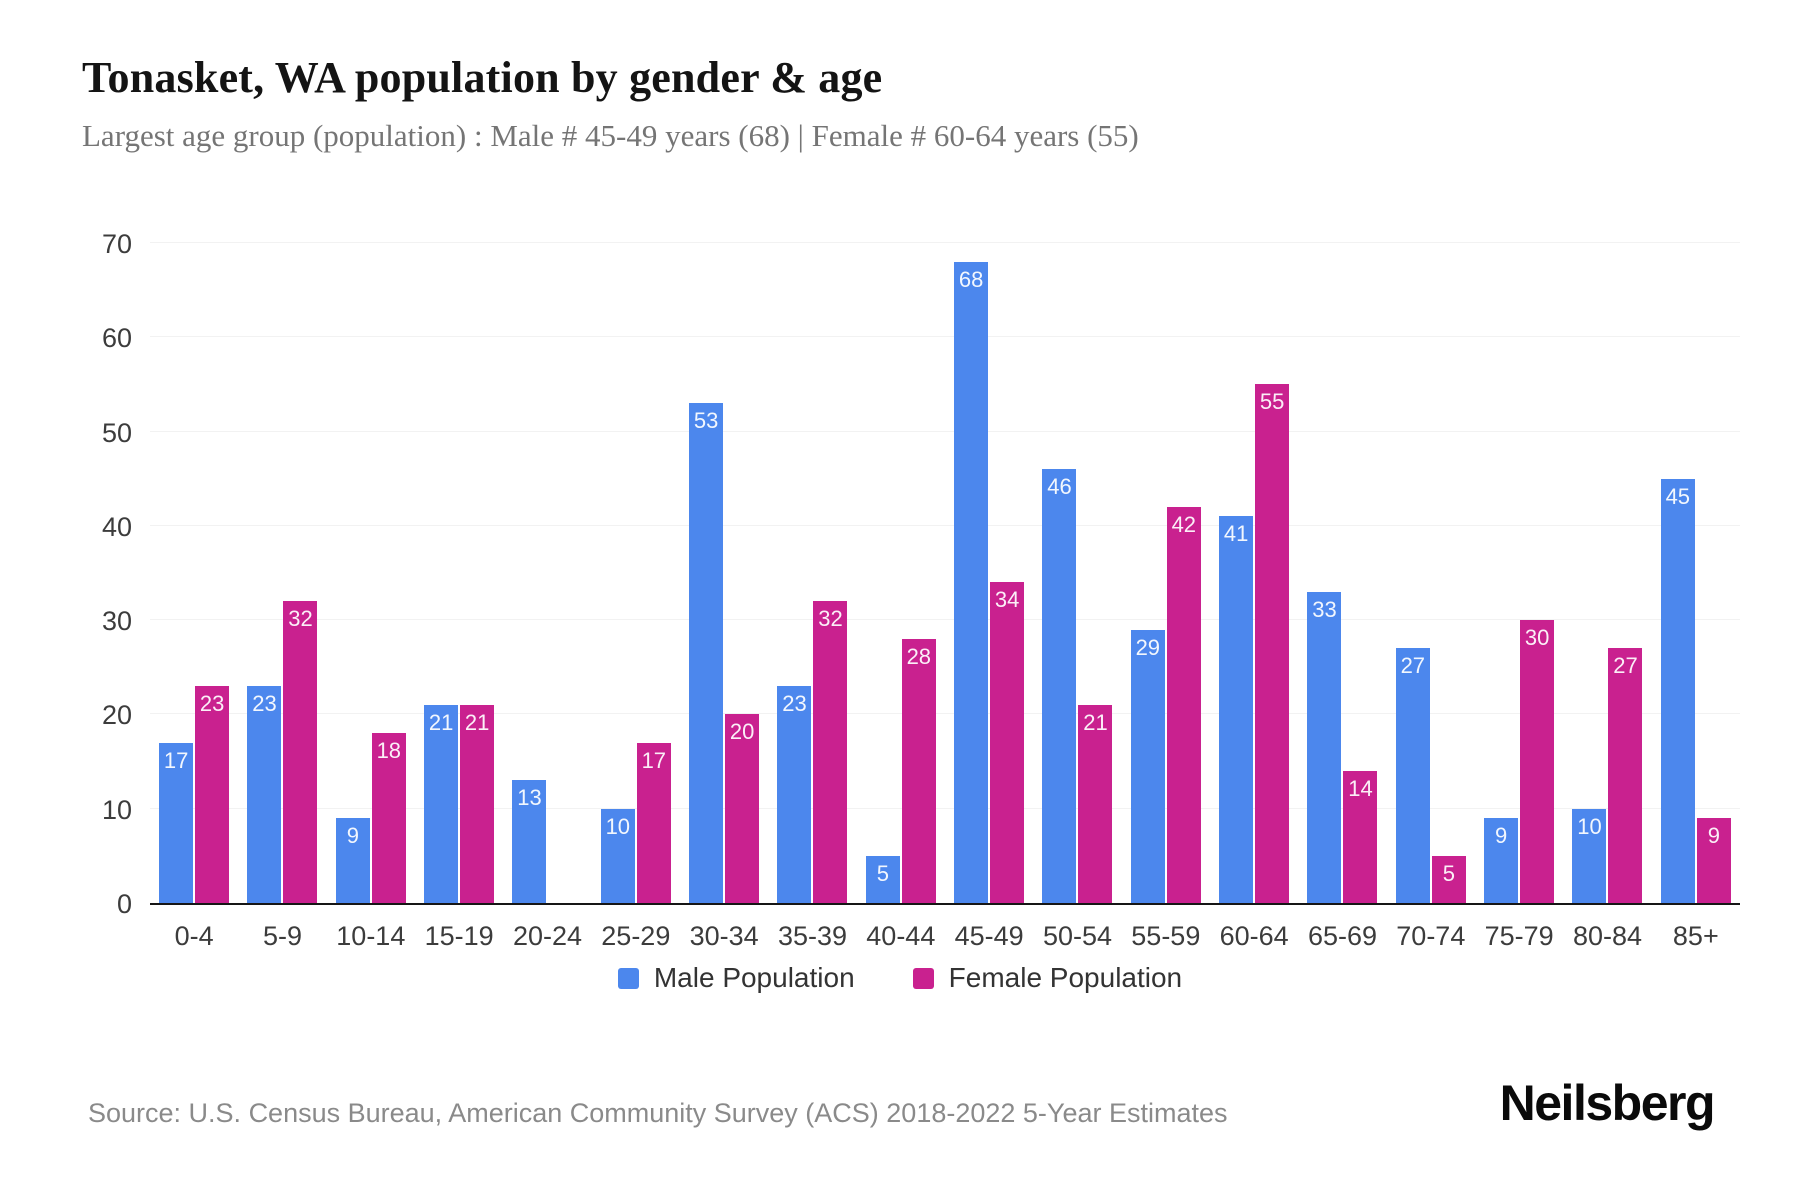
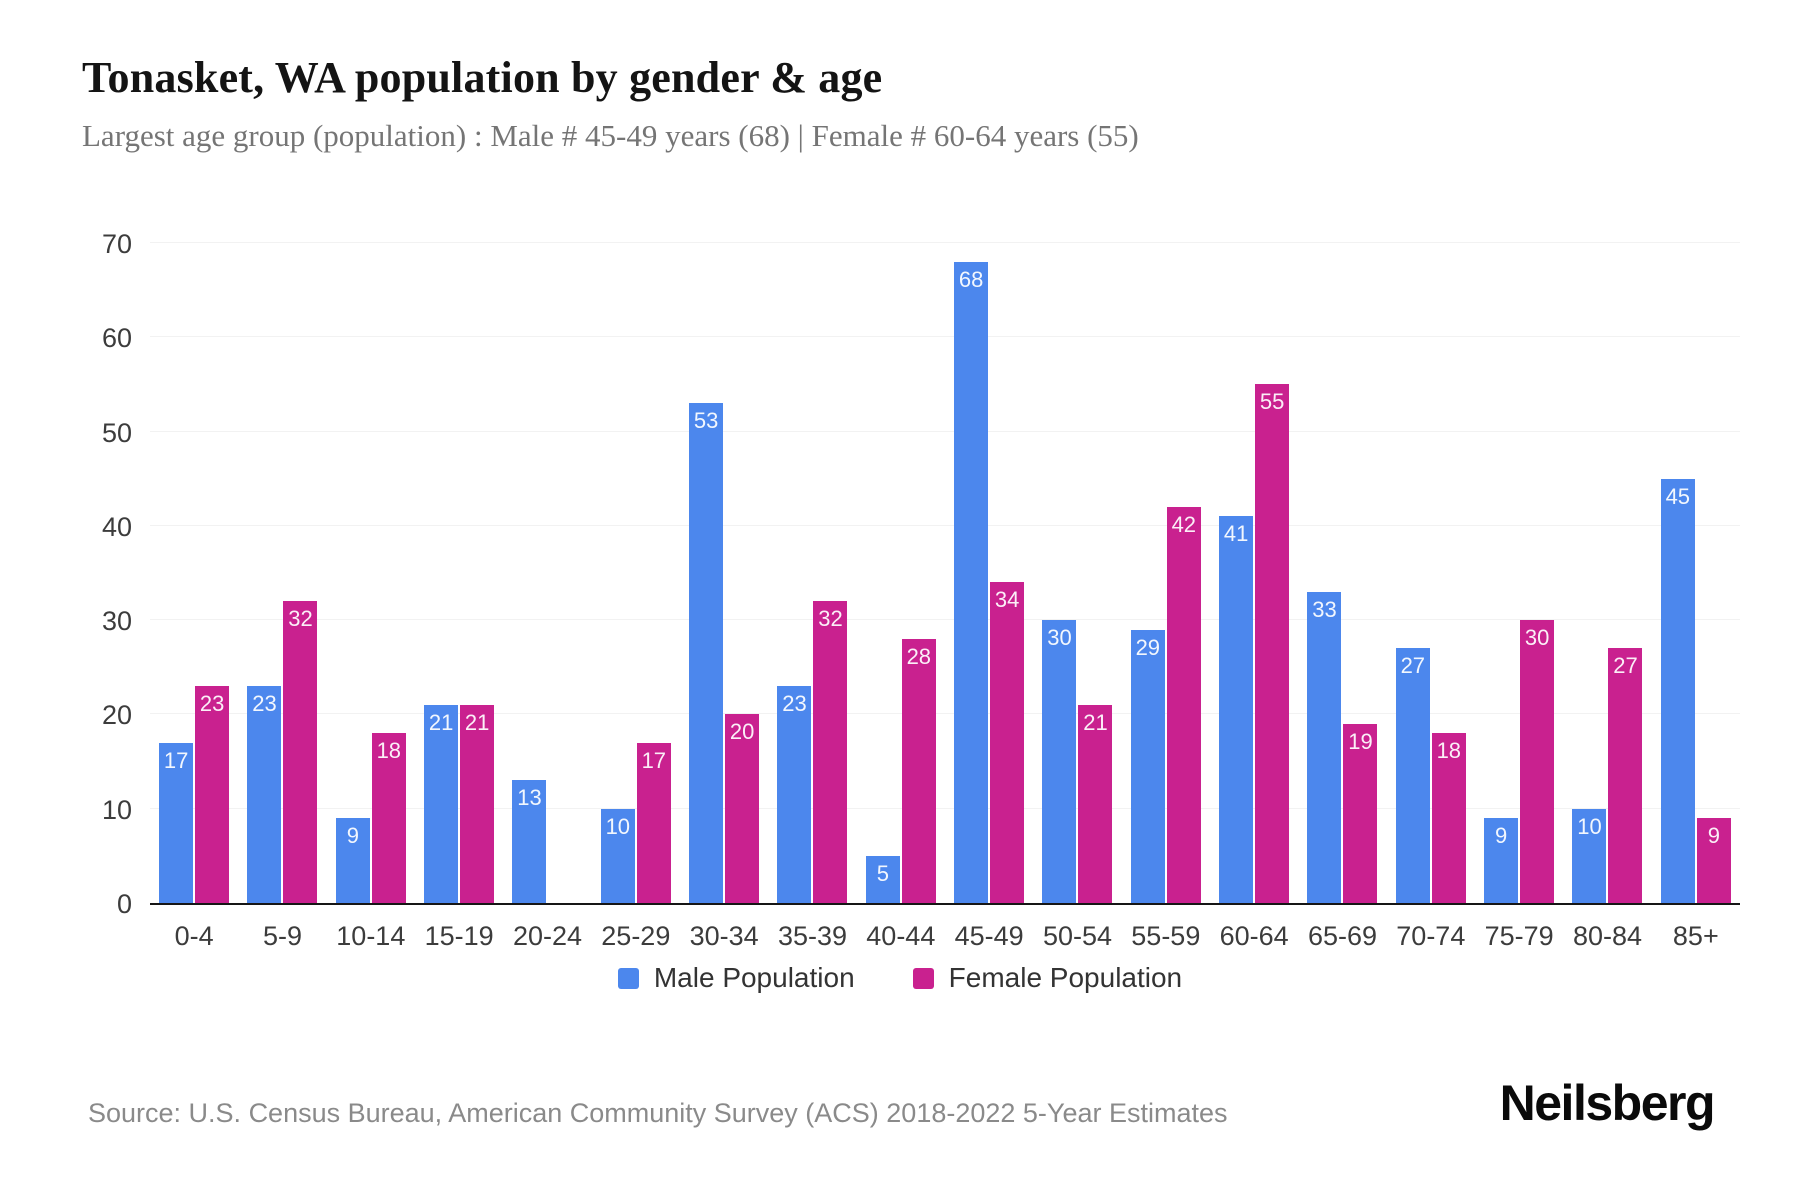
Male Population/50-54: 46 -> 30
Female Population/65-69: 14 -> 19
Female Population/70-74: 5 -> 18
